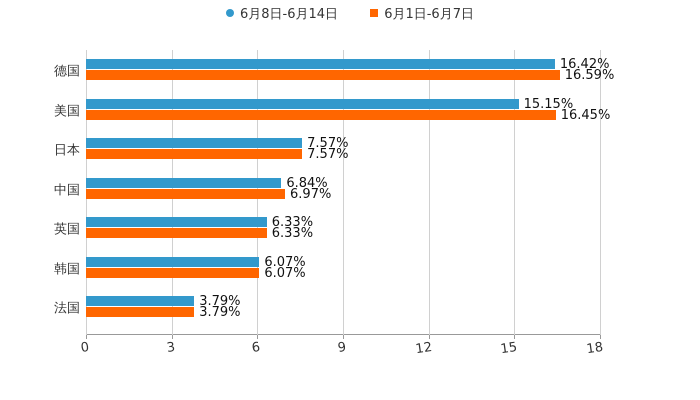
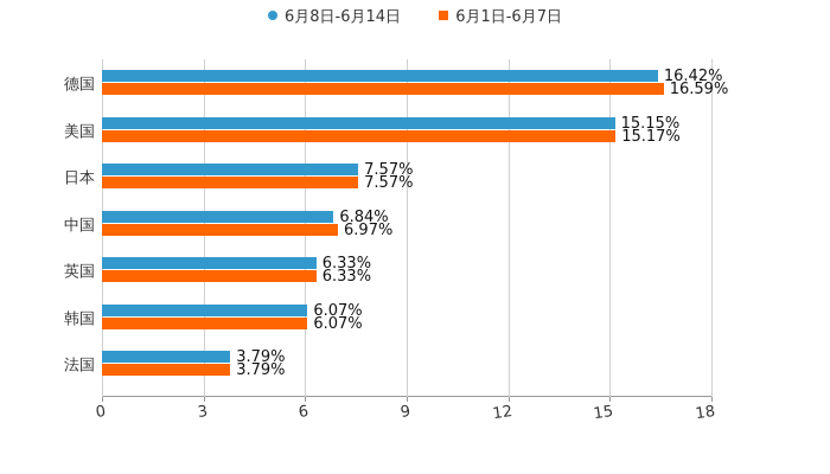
6月1日-6月7日/美国: 16.45% -> 15.17%
